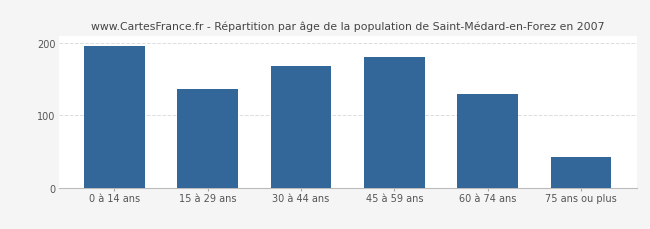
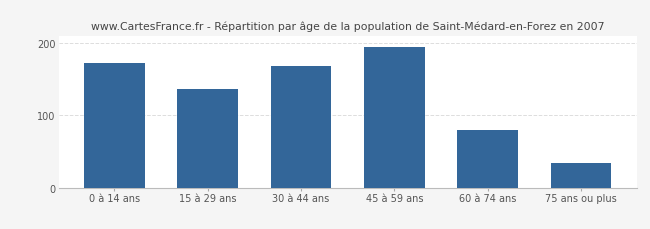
0 à 14 ans: 196 -> 172
45 à 59 ans: 181 -> 194
60 à 74 ans: 130 -> 80
75 ans ou plus: 43 -> 34
